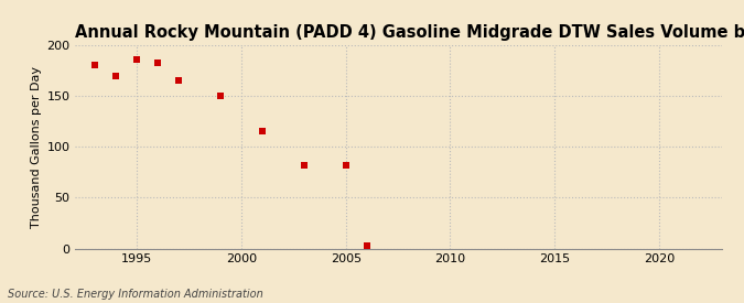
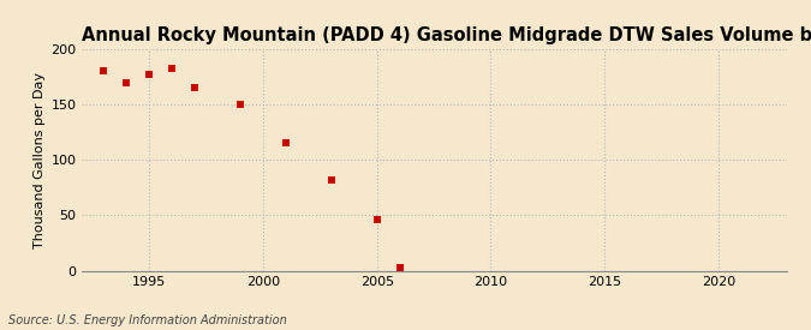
1995: 186 -> 178
2005: 82 -> 46
